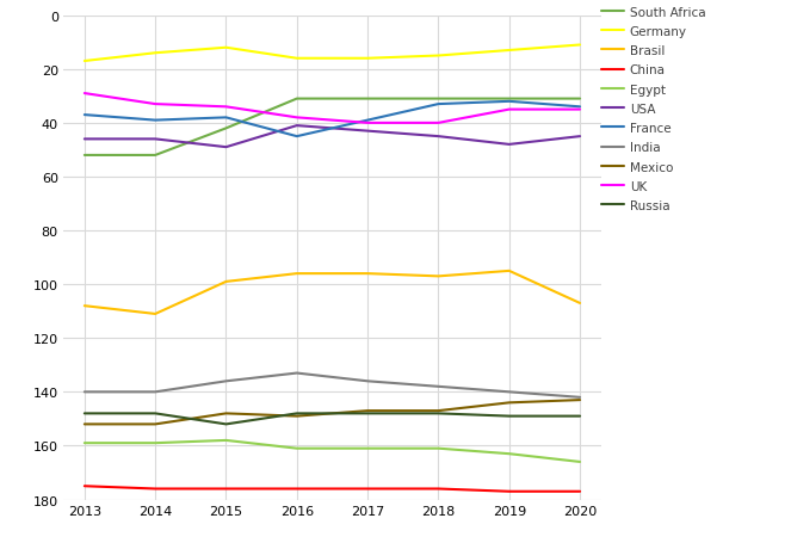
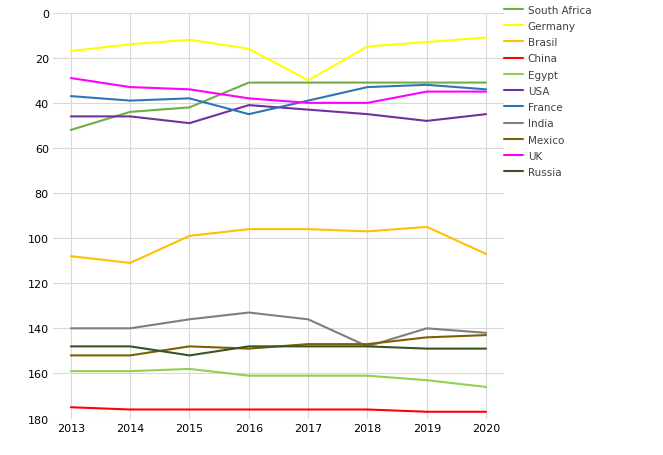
South Africa/2014: 52 -> 44
Germany/2017: 16 -> 30
India/2018: 138 -> 148
